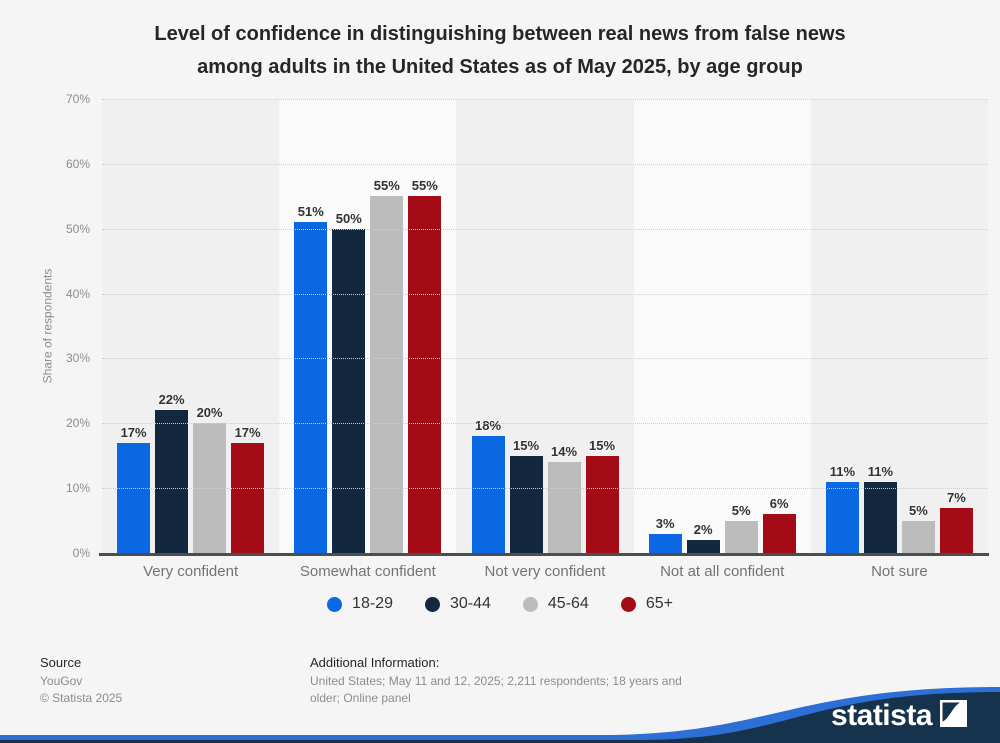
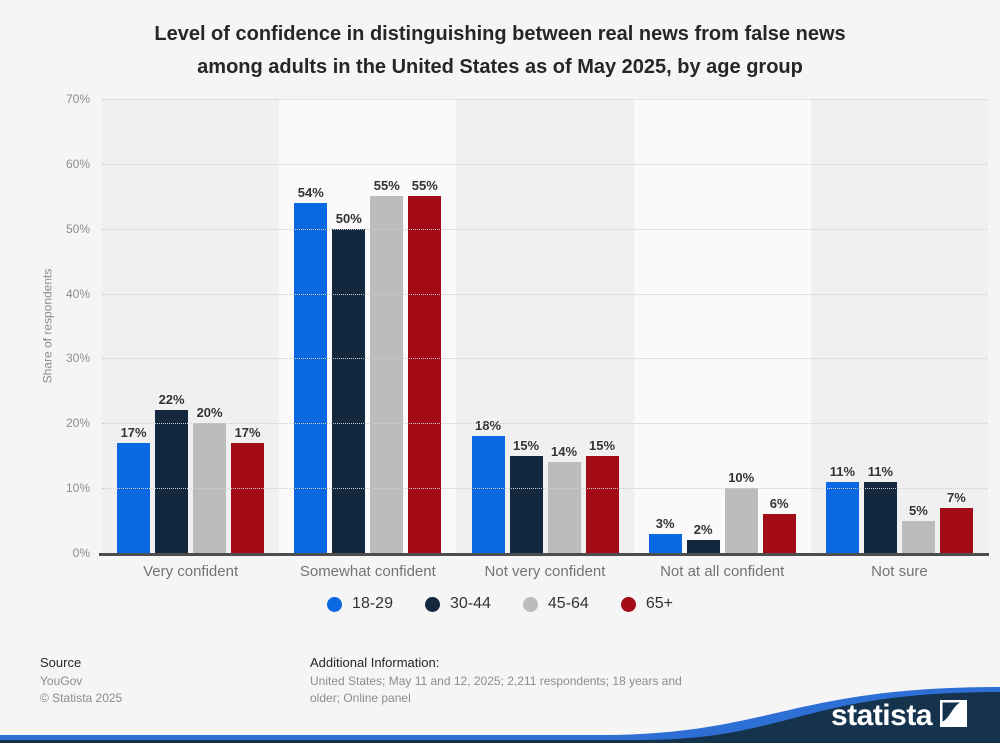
18-29/Somewhat confident: 51% -> 54%
45-64/Not at all confident: 5% -> 10%
